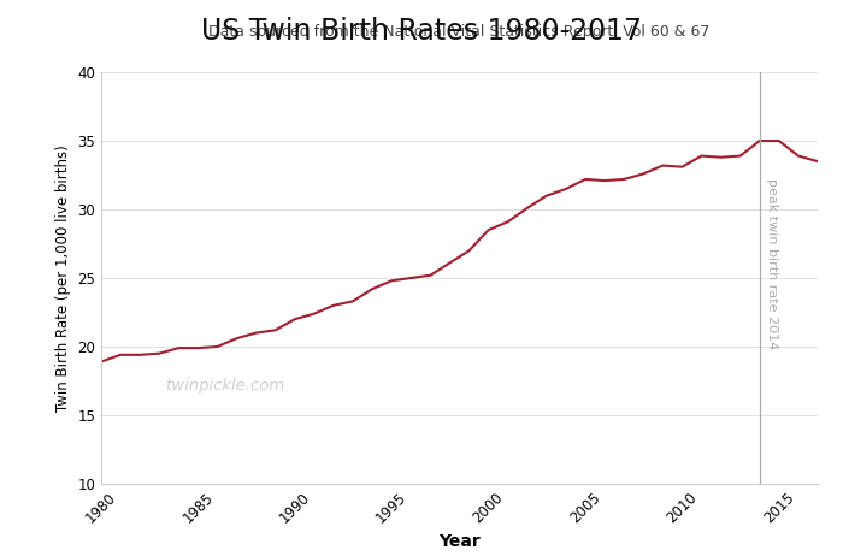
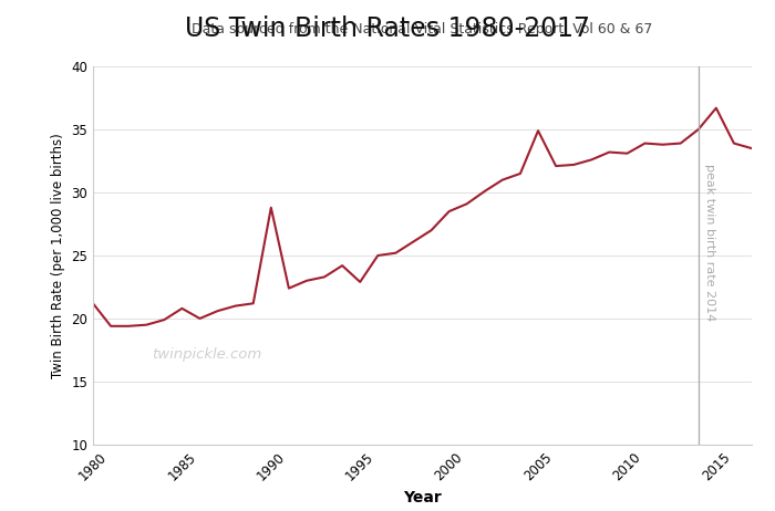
1980: 18.9 -> 21.2
1985: 19.9 -> 20.8
1990: 22.0 -> 28.8
1995: 24.8 -> 22.9
2005: 32.2 -> 34.9
2015: 35.0 -> 36.7
